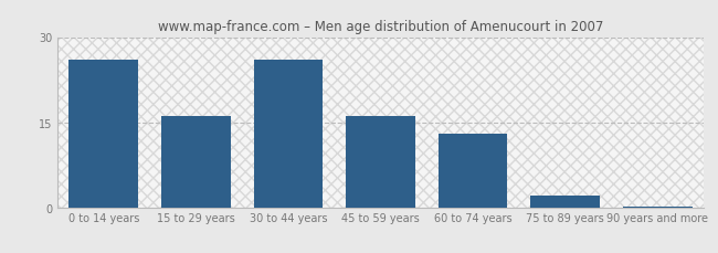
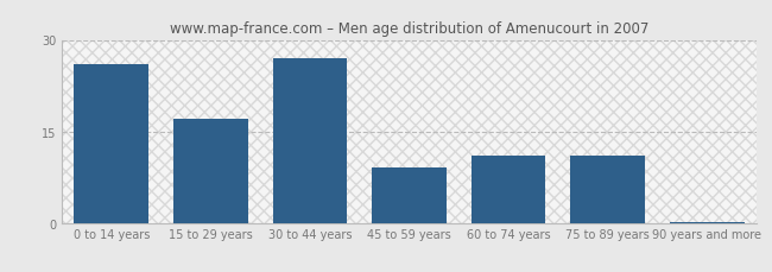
15 to 29 years: 16.0 -> 17.0
30 to 44 years: 26.0 -> 27.0
45 to 59 years: 16.0 -> 9.0
60 to 74 years: 13.0 -> 11.0
75 to 89 years: 2.0 -> 11.0
